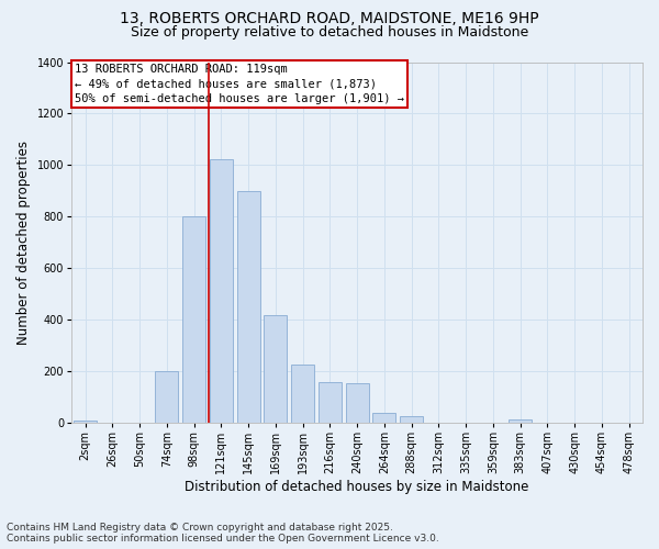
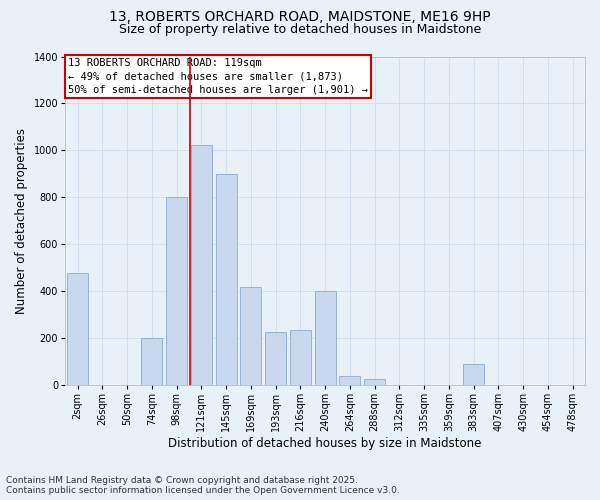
2sqm: 10 -> 480
216sqm: 160 -> 235
240sqm: 155 -> 400
383sqm: 15 -> 90
